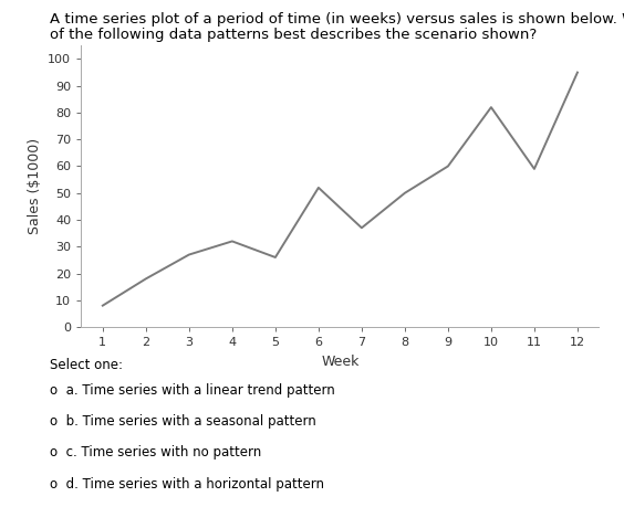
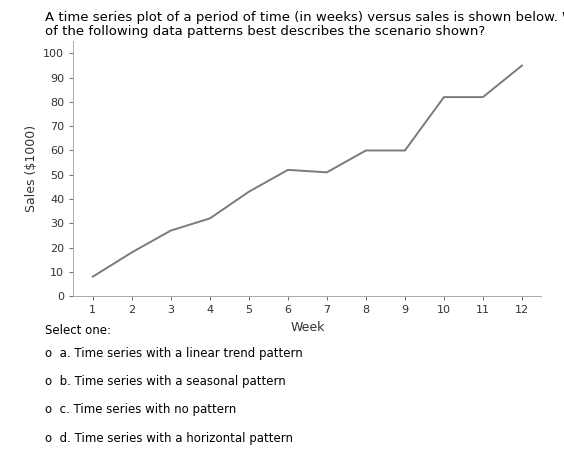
5: 26 -> 43
7: 37 -> 51
8: 50 -> 60
11: 59 -> 82
